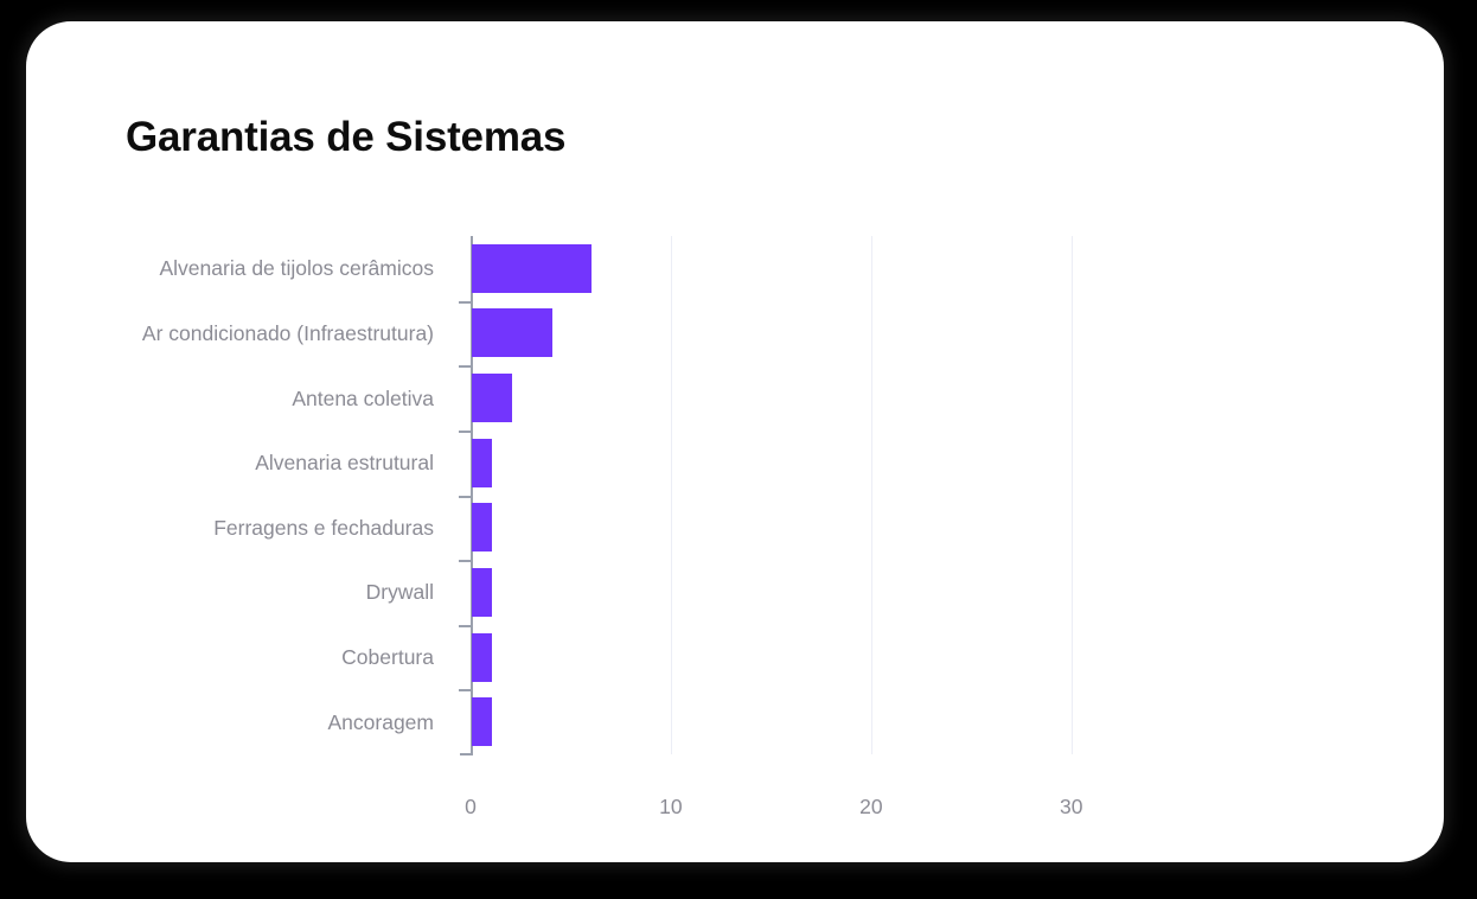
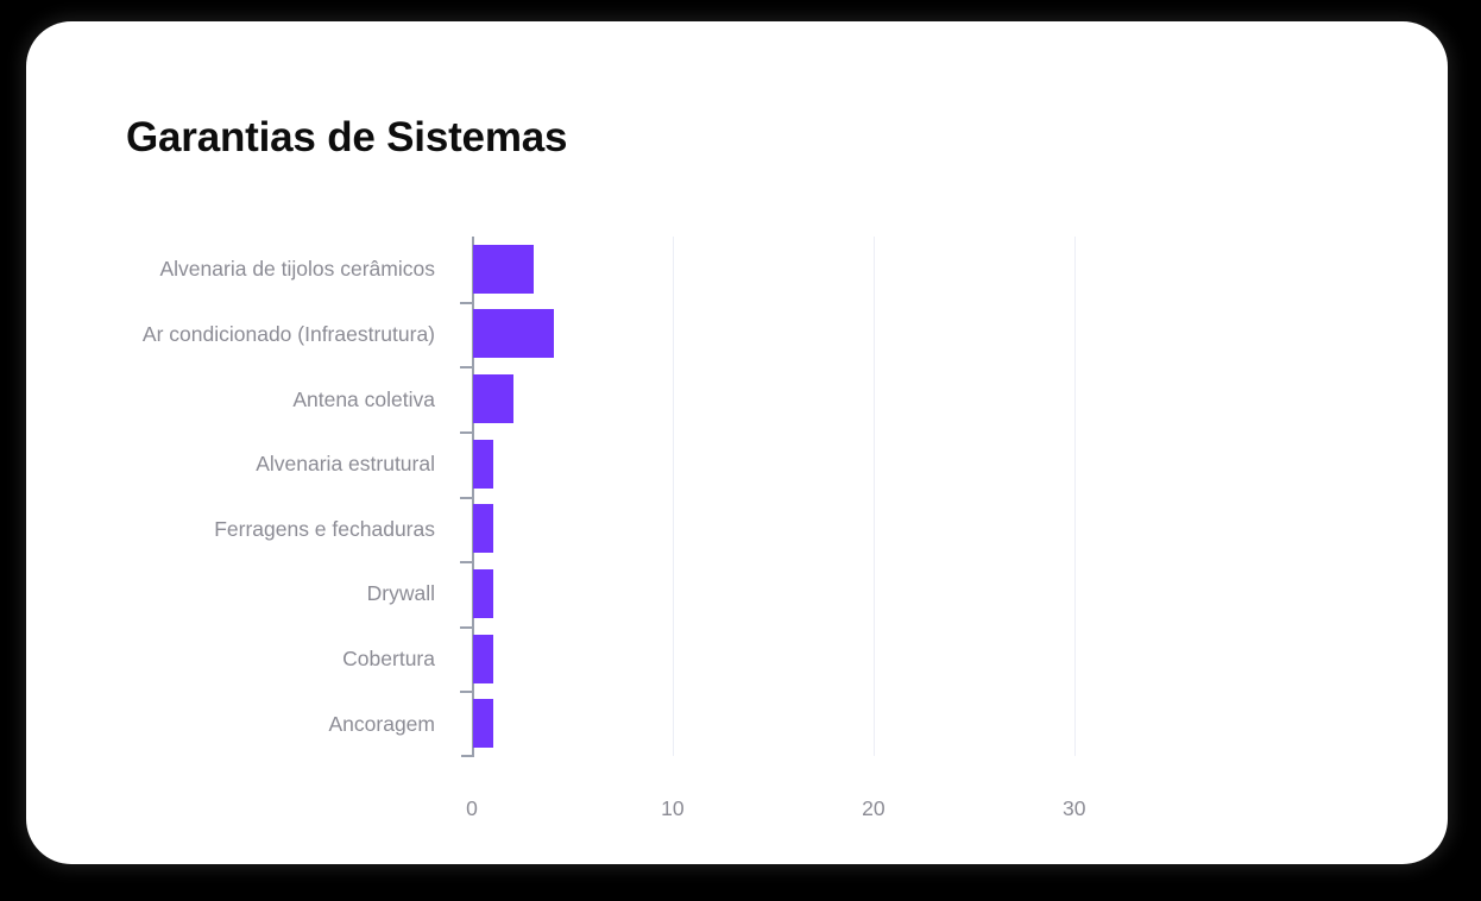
Alvenaria de tijolos cerâmicos: 6 -> 3
